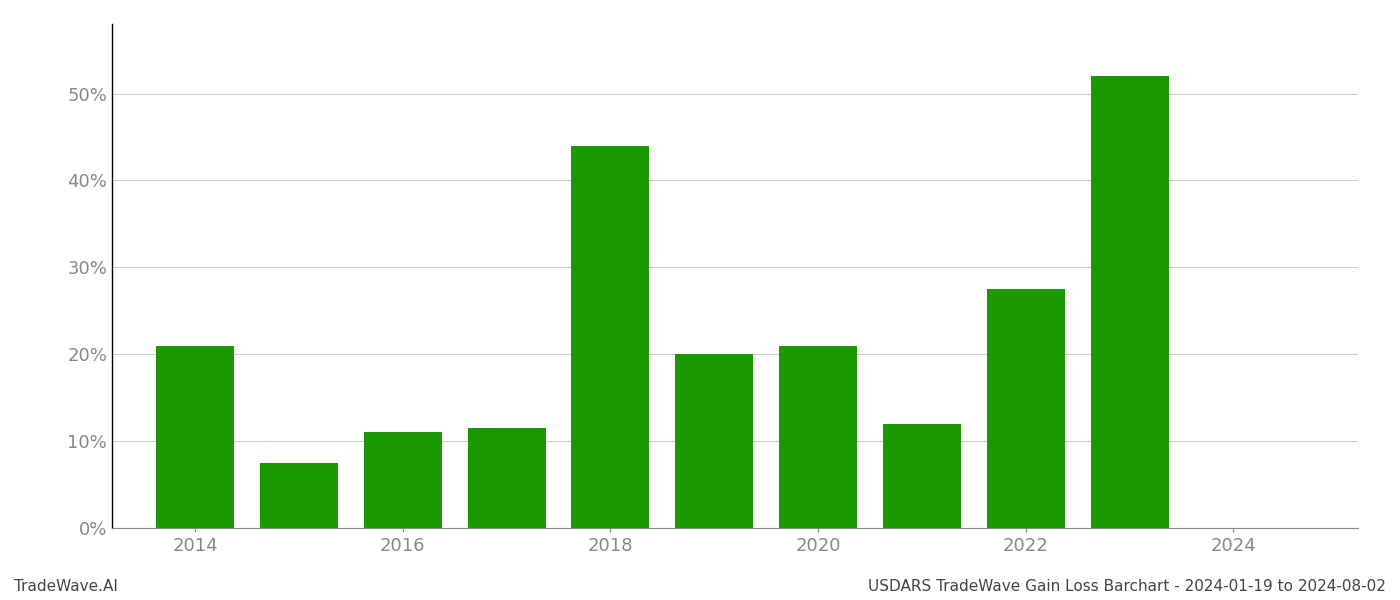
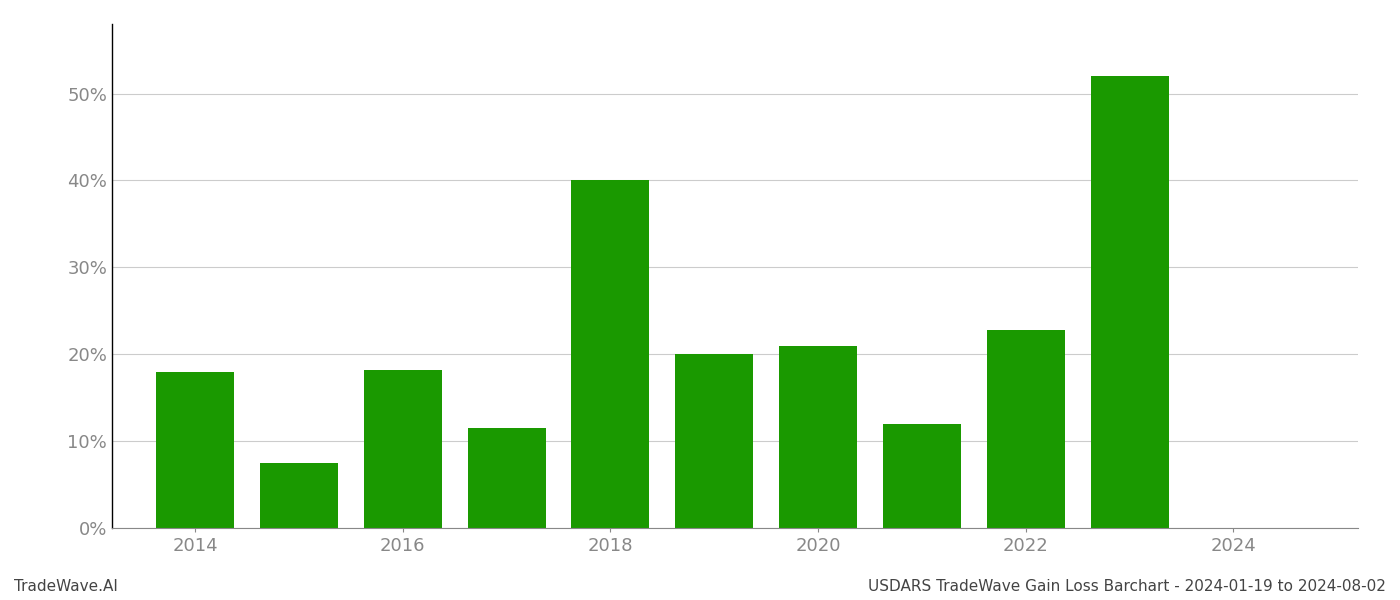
2014: 21.0% -> 18.0%
2016: 11.0% -> 18.2%
2018: 44.0% -> 40.0%
2022: 27.5% -> 22.8%
